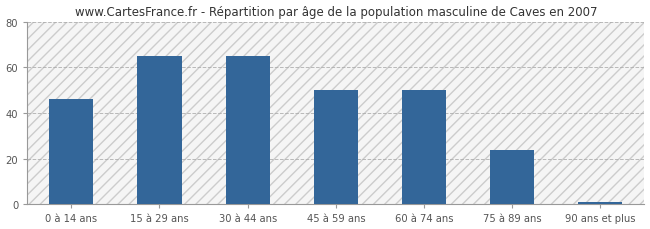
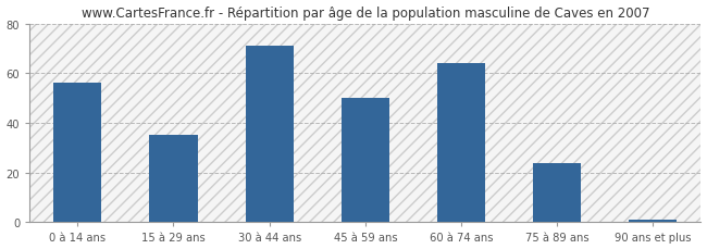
0 à 14 ans: 46 -> 56
15 à 29 ans: 65 -> 35
30 à 44 ans: 65 -> 71
60 à 74 ans: 50 -> 64
